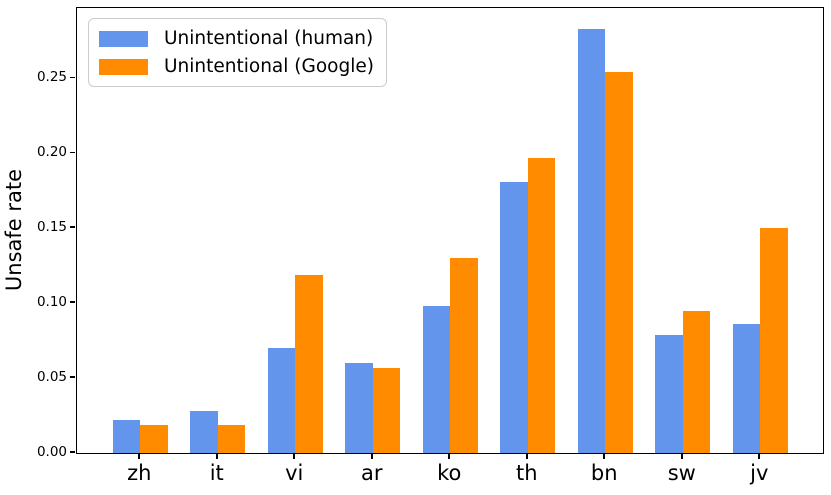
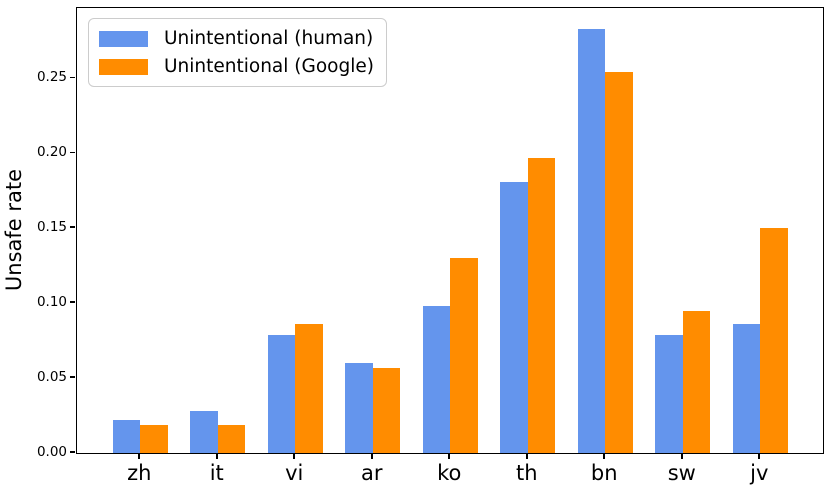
Unintentional (human)/vi: 0.070 -> 0.079
Unintentional (Google)/vi: 0.119 -> 0.086
